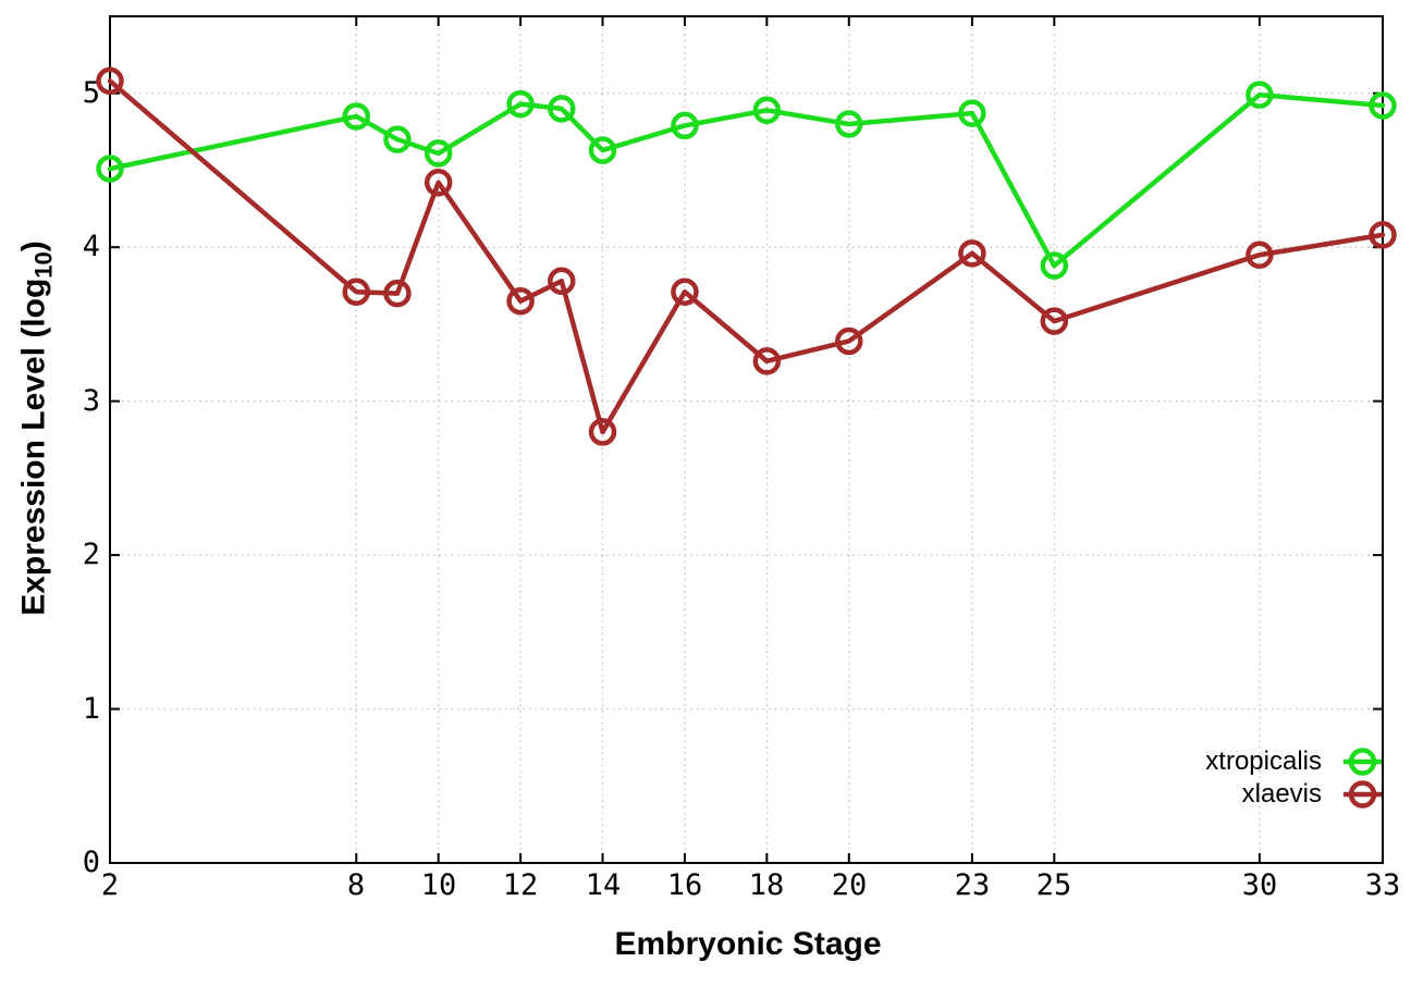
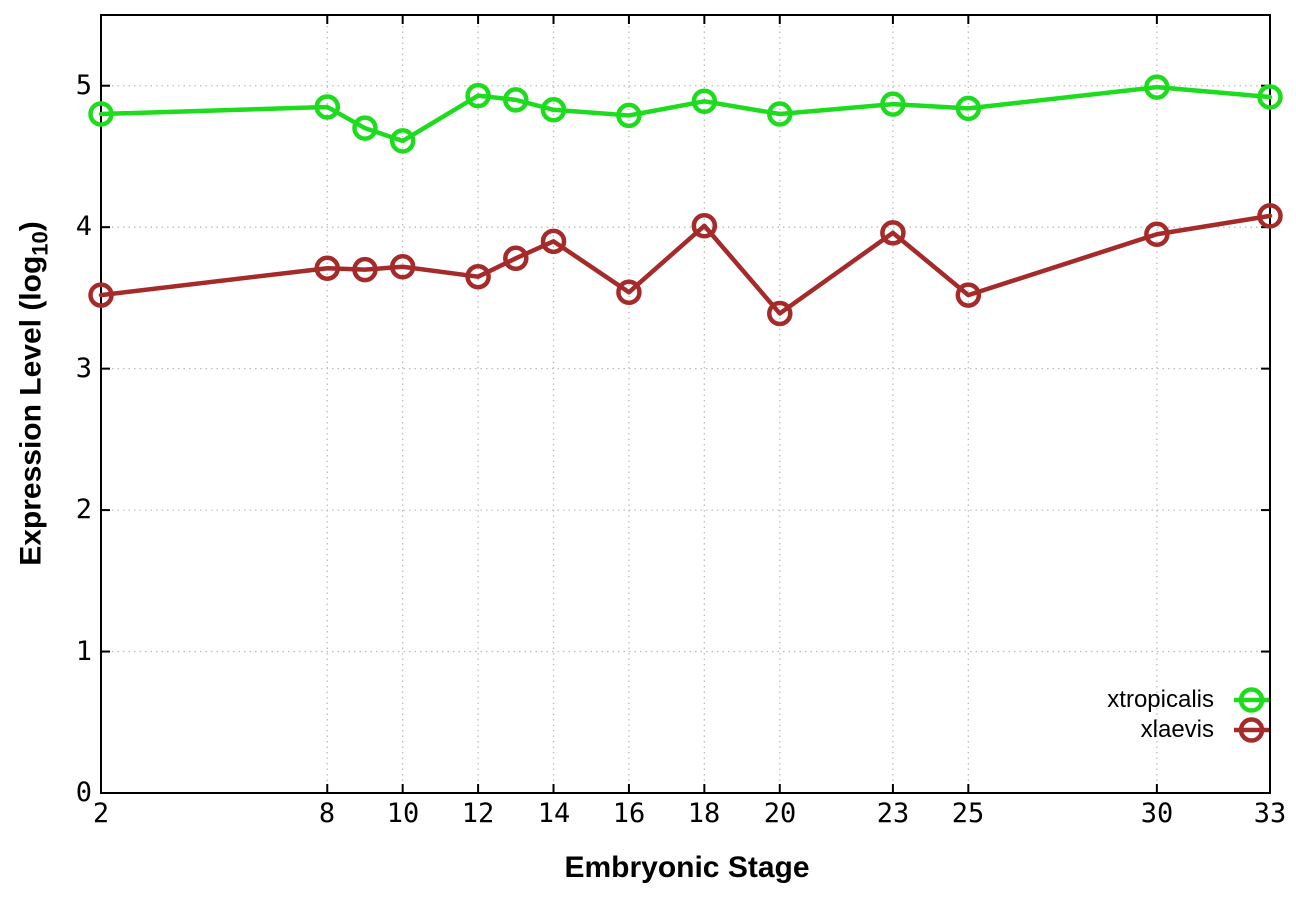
xtropicalis/2: 4.51 -> 4.80
xlaevis/2: 5.08 -> 3.52
xlaevis/10: 4.42 -> 3.72
xtropicalis/14: 4.63 -> 4.83
xlaevis/14: 2.80 -> 3.90
xlaevis/16: 3.71 -> 3.54
xlaevis/18: 3.26 -> 4.01
xtropicalis/25: 3.88 -> 4.84
